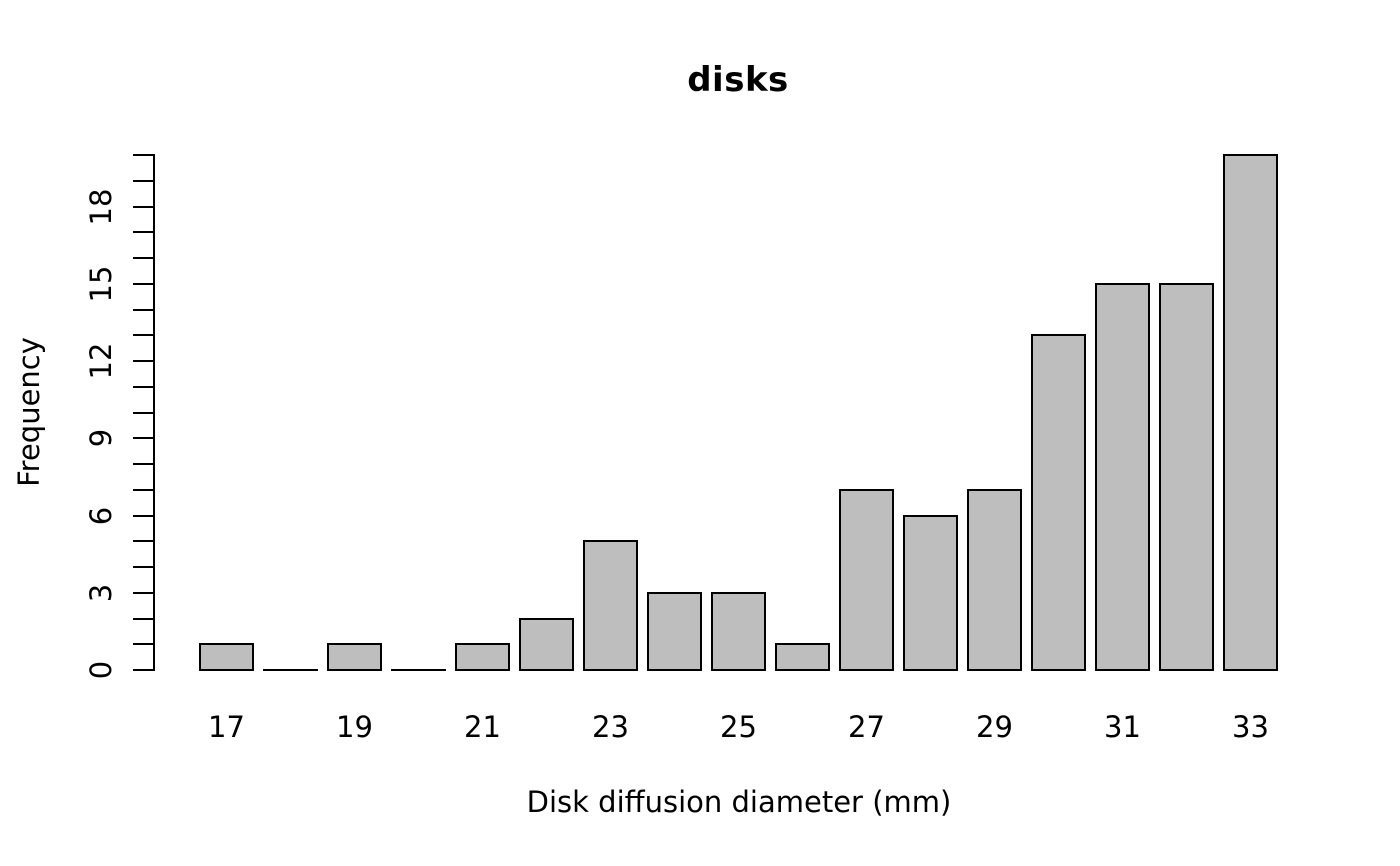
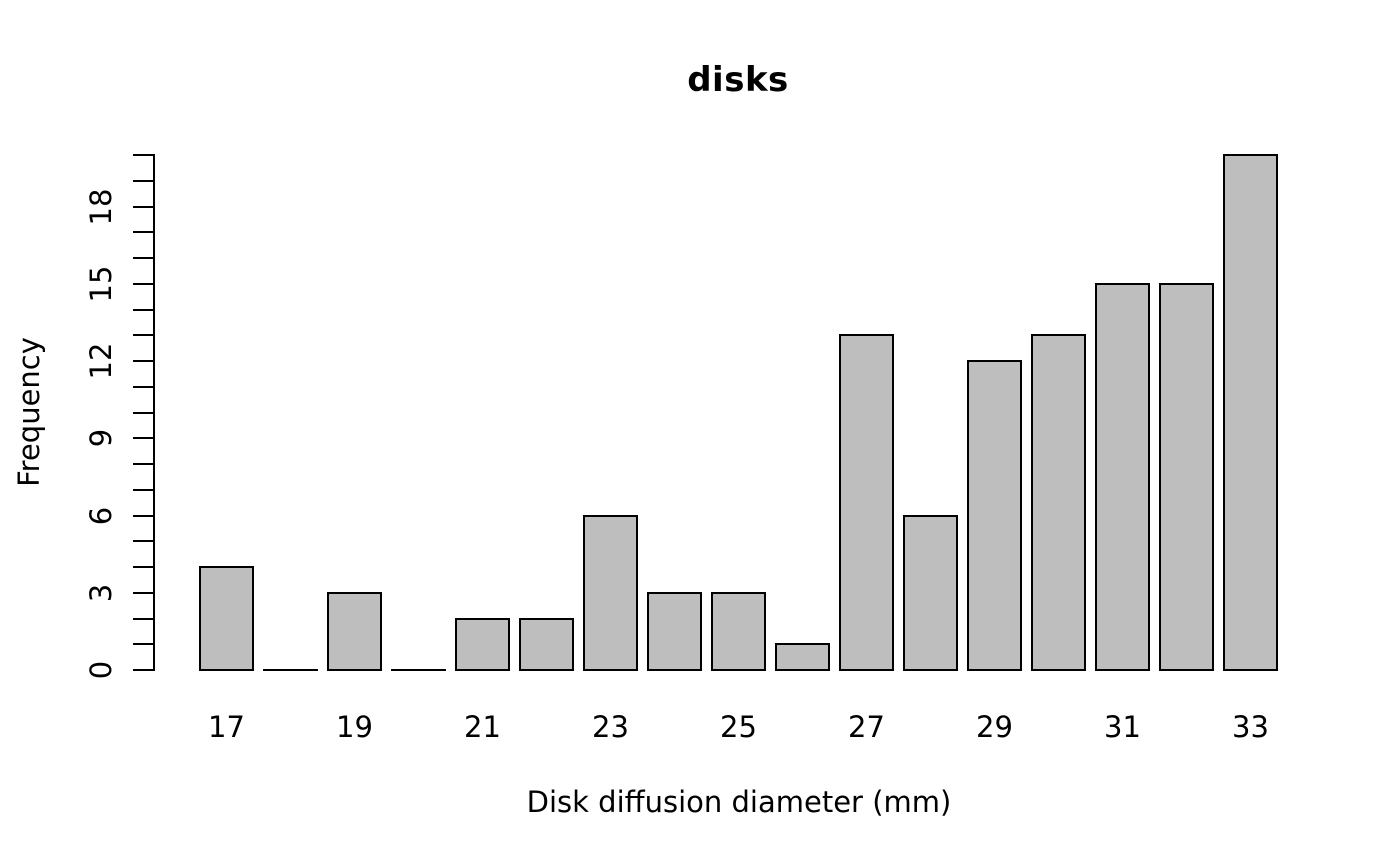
17: 1 -> 4
19: 1 -> 3
21: 1 -> 2
23: 5 -> 6
27: 7 -> 13
29: 7 -> 12
